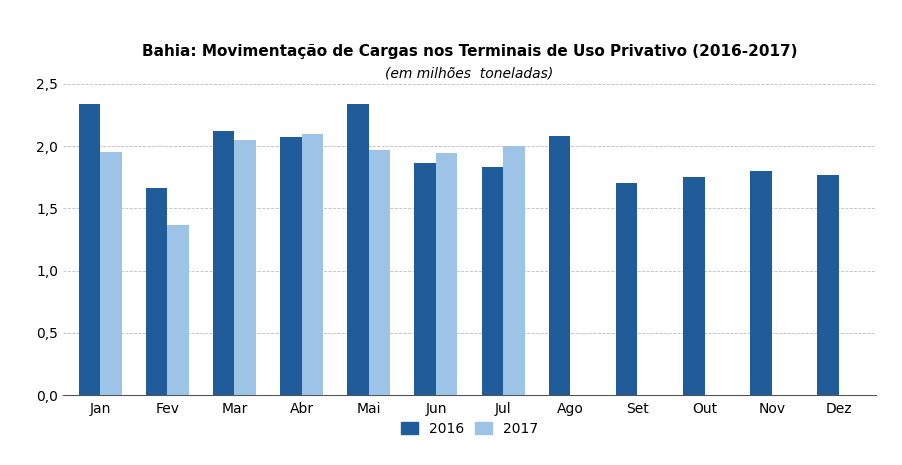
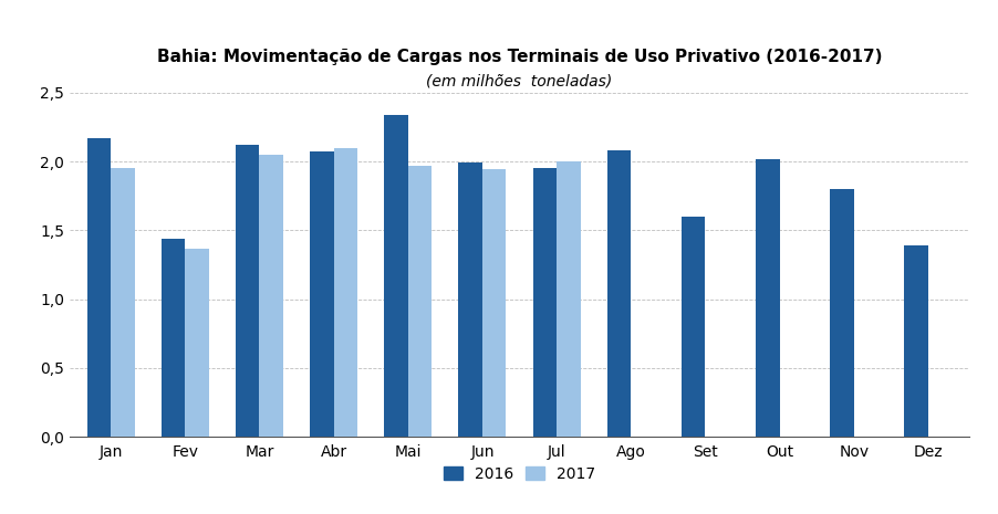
2016/Jan: 2,34 -> 2,17
2016/Fev: 1,66 -> 1,44
2016/Jun: 1,86 -> 1,99
2016/Jul: 1,83 -> 1,95
2016/Set: 1,70 -> 1,60
2016/Out: 1,75 -> 2,02
2016/Dez: 1,77 -> 1,39
